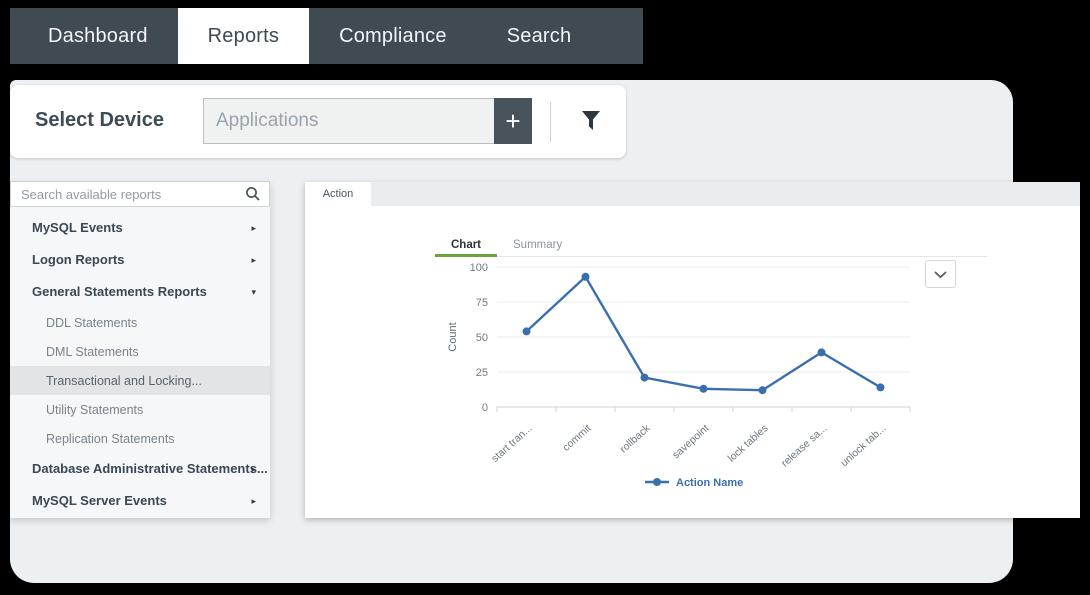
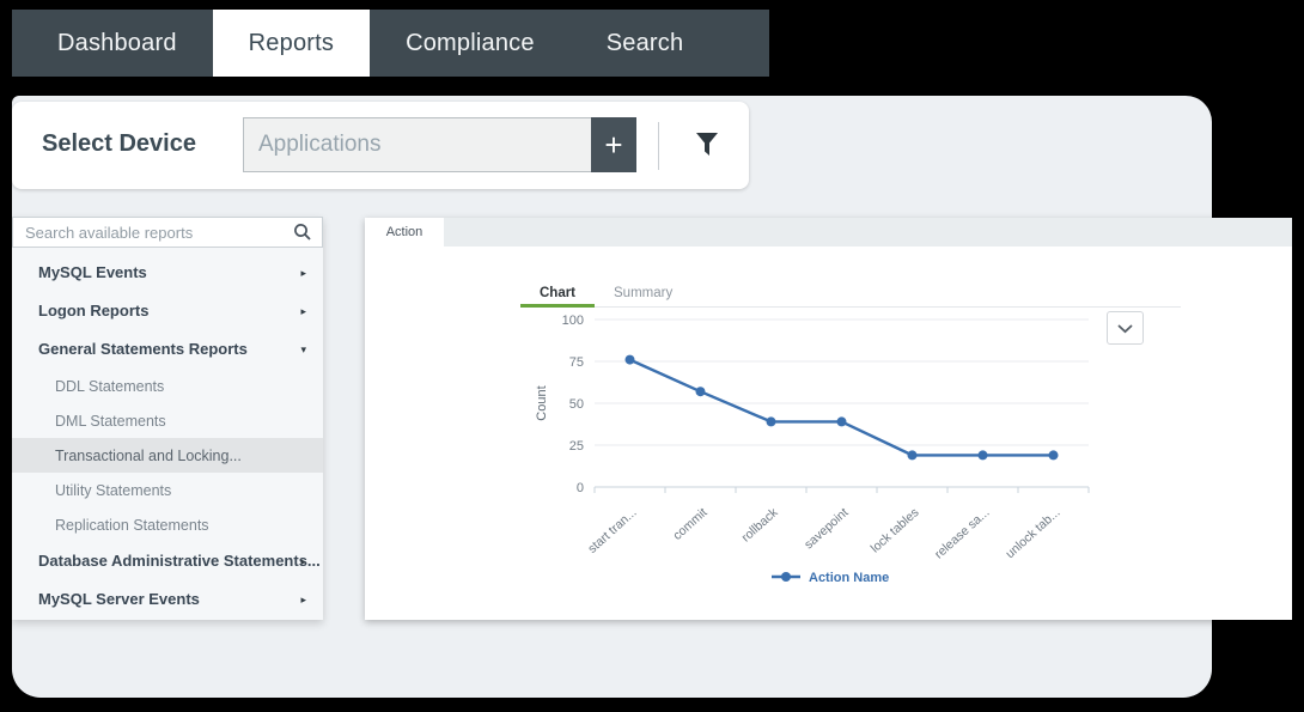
start tran...: 54 -> 76
commit: 93 -> 57
rollback: 21 -> 39
savepoint: 13 -> 39
lock tables: 12 -> 19
release sa...: 39 -> 19
unlock tab...: 14 -> 19
